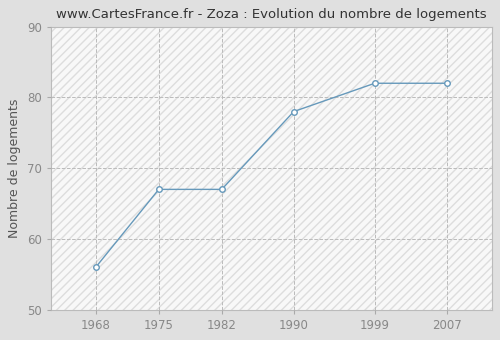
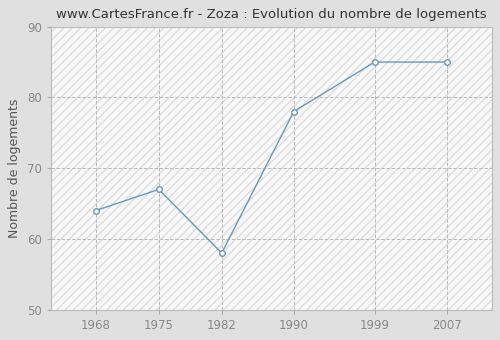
1968: 56 -> 64
1982: 67 -> 58
1999: 82 -> 85
2007: 82 -> 85
